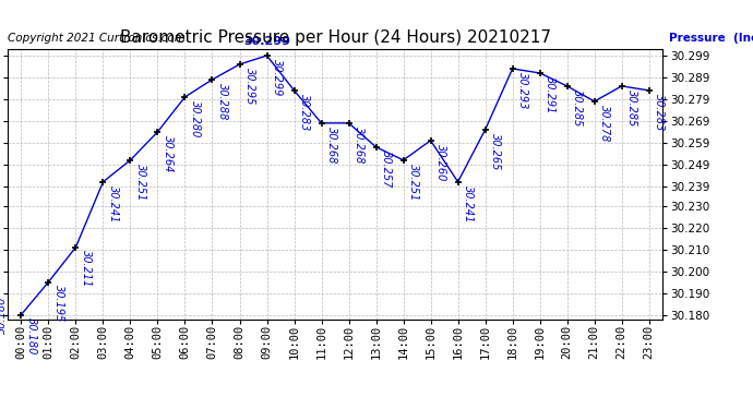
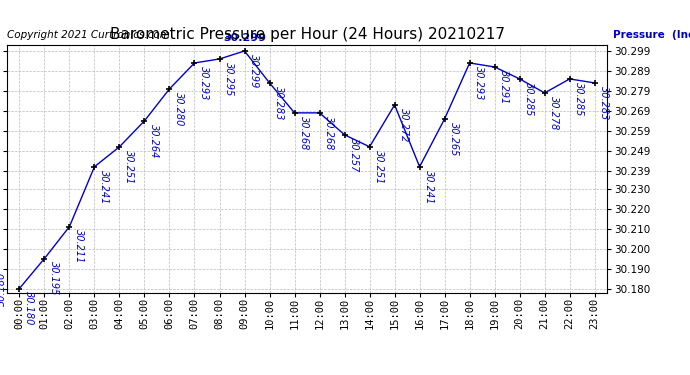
07:00: 30.288 -> 30.293
15:00: 30.260 -> 30.272
